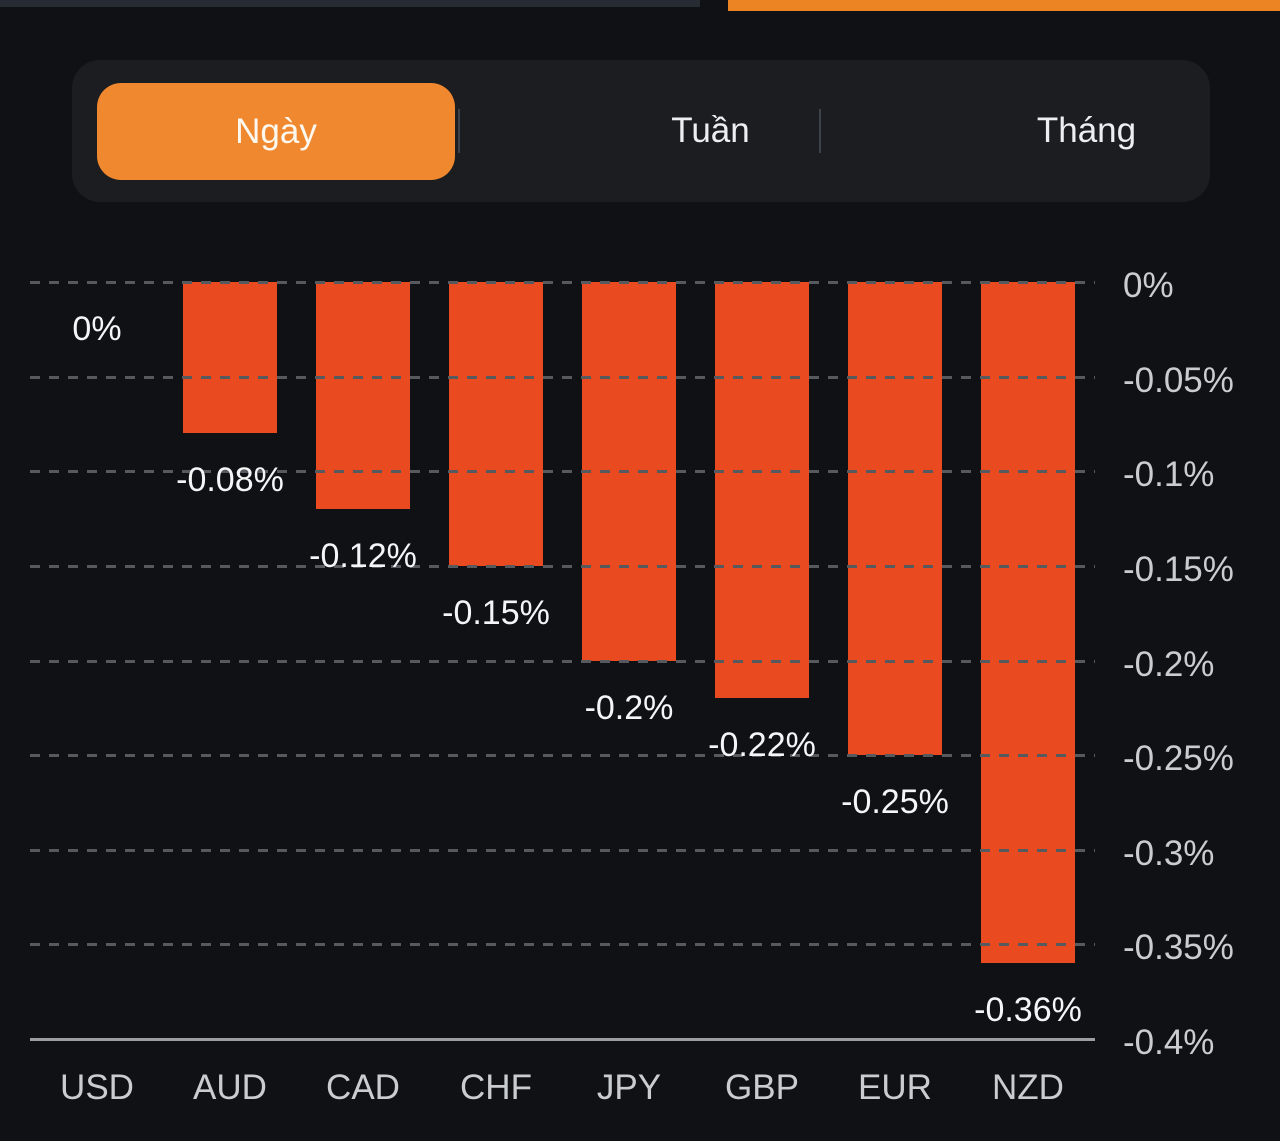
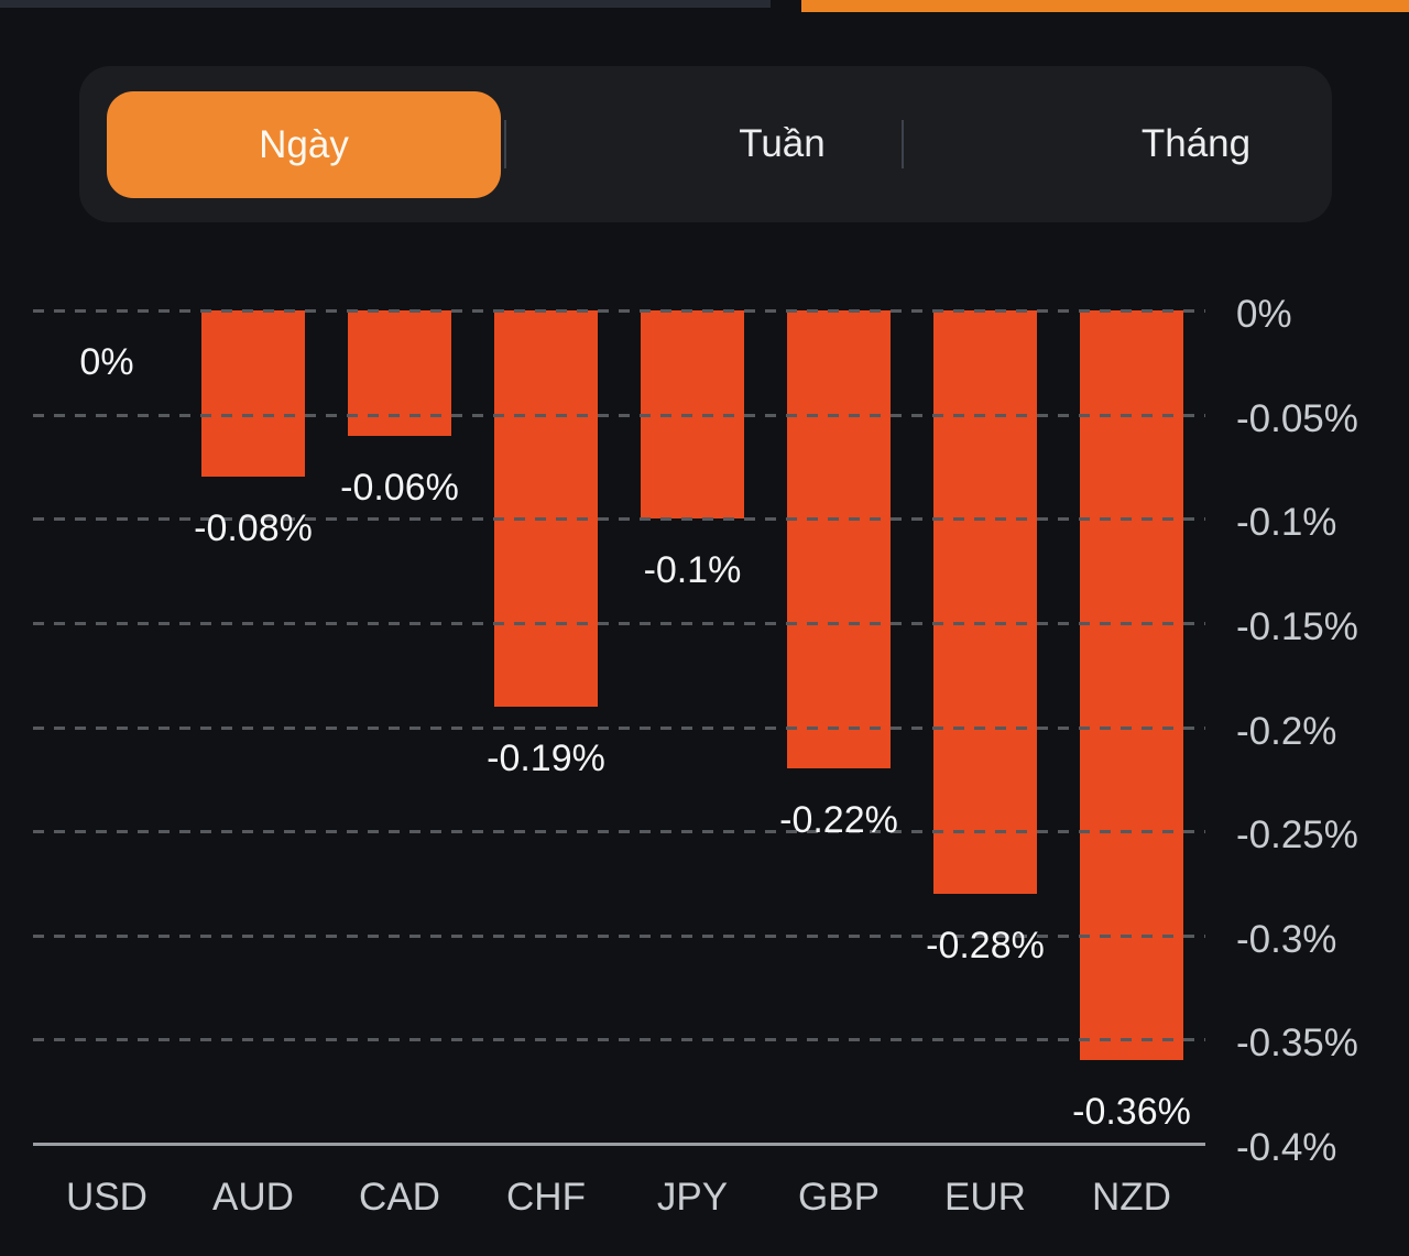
CAD: -0.12% -> -0.06%
CHF: -0.15% -> -0.19%
JPY: -0.2% -> -0.1%
EUR: -0.25% -> -0.28%
